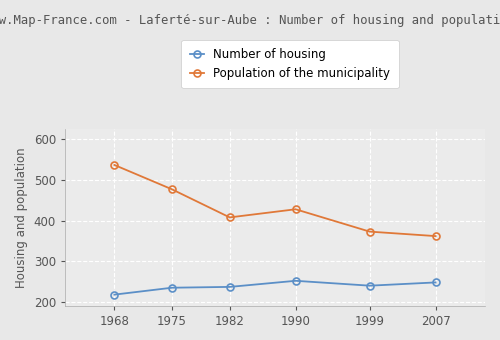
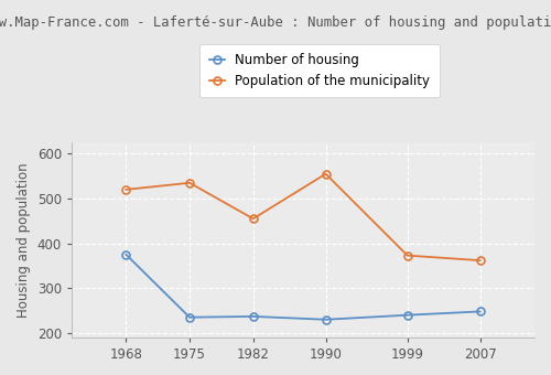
Number of housing/1968: 218 -> 375
Population of the municipality/1968: 537 -> 520
Population of the municipality/1975: 477 -> 535
Population of the municipality/1982: 408 -> 455
Number of housing/1990: 252 -> 230
Population of the municipality/1990: 428 -> 555
